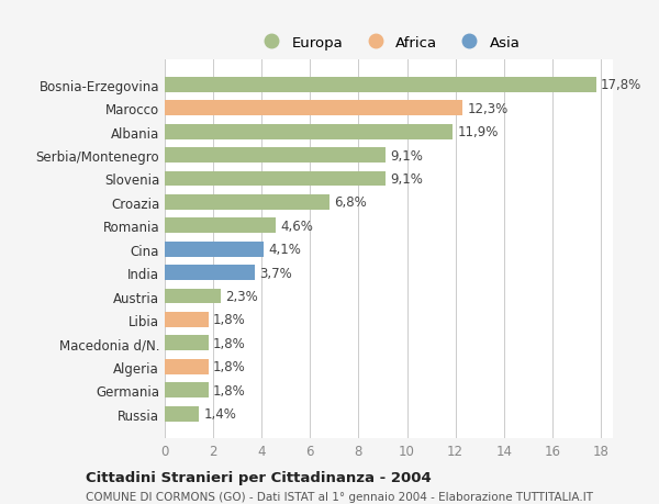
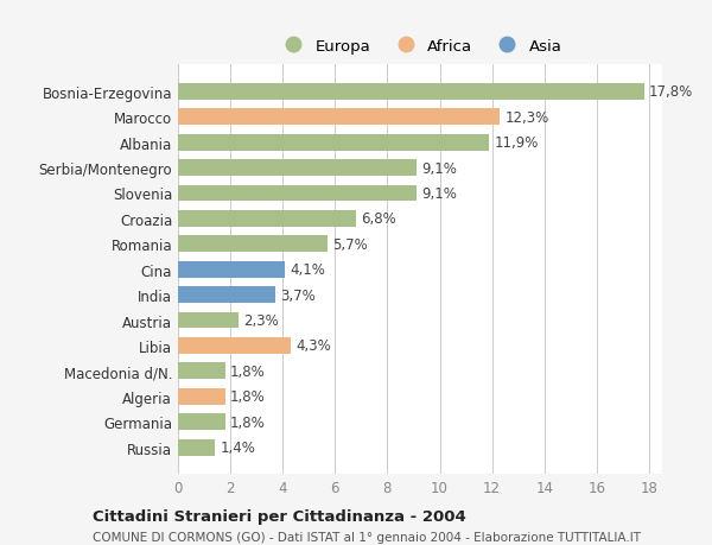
Romania: 4,6% -> 5,7%
Libia: 1,8% -> 4,3%
